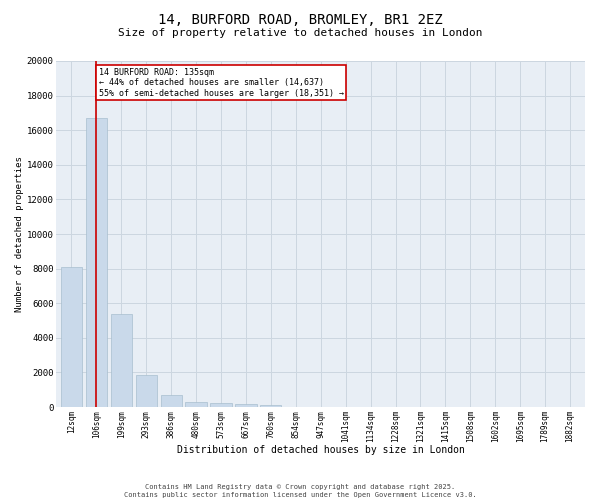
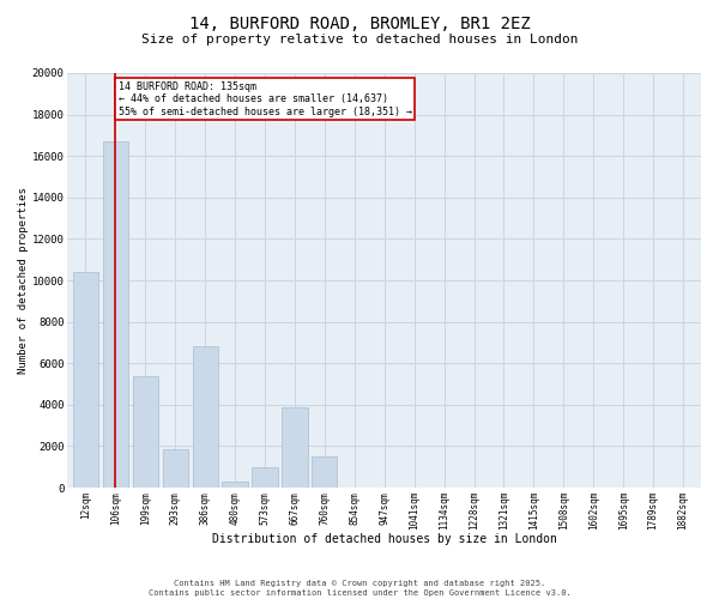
12sqm: 8100 -> 10400
386sqm: 700 -> 6800
573sqm: 200 -> 1000
667sqm: 200 -> 3900
760sqm: 100 -> 1500
